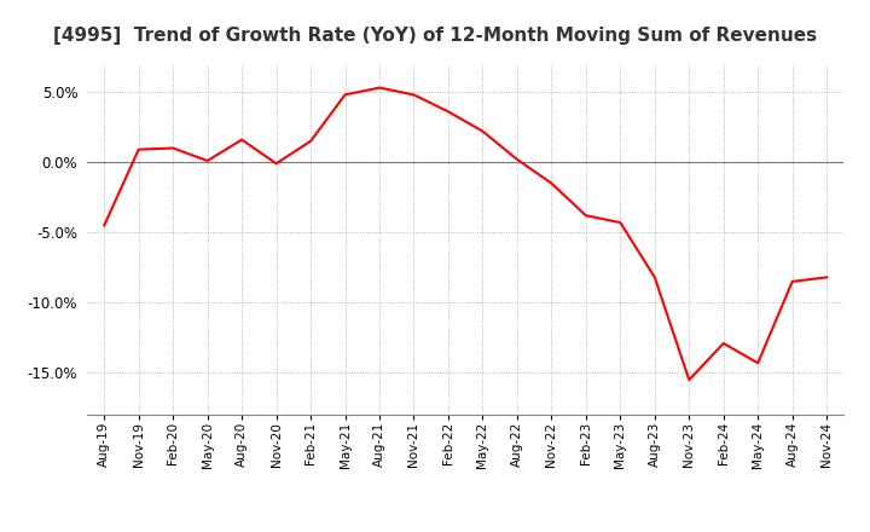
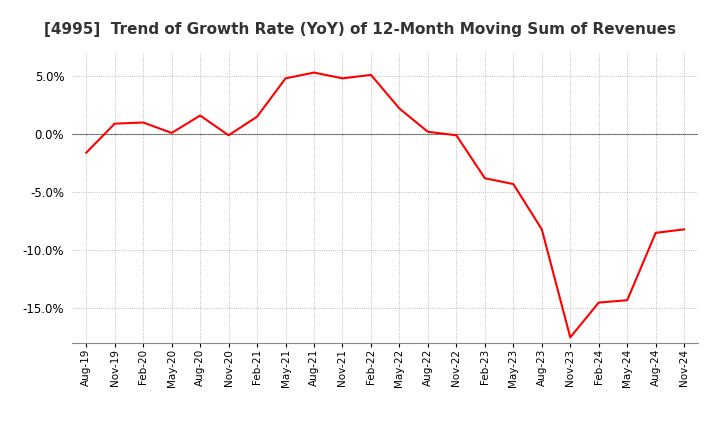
Aug-19: -4.5% -> -1.6%
Feb-22: 3.6% -> 5.1%
Nov-22: -1.5% -> -0.1%
Nov-23: -15.5% -> -17.5%
Feb-24: -12.9% -> -14.5%
